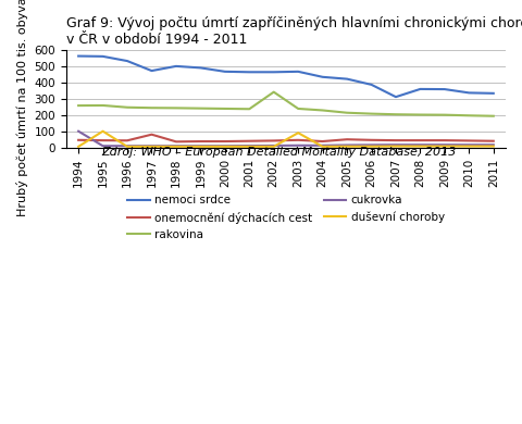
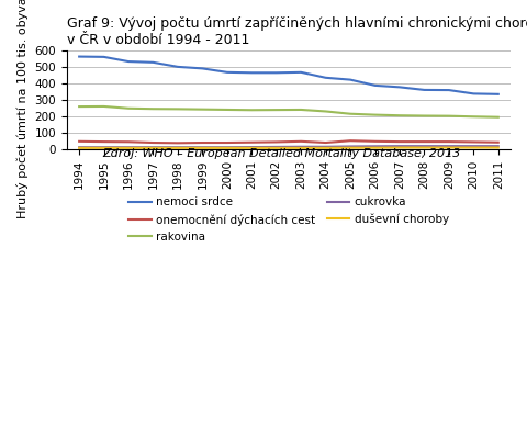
cukrovka/1994: 100 -> 10
duševní choroby/1995: 100 -> 10
nemoci srdce/1997: 470 -> 520
onemocnění dýchacích cest/1997: 80 -> 40
rakovina/2002: 340 -> 240
duševní choroby/2003: 90 -> 10
nemoci srdce/2007: 310 -> 380
